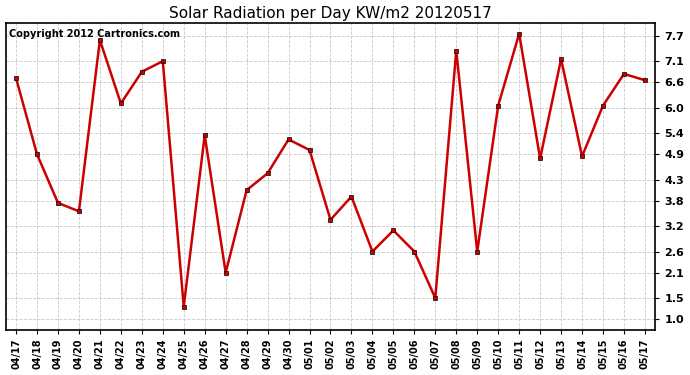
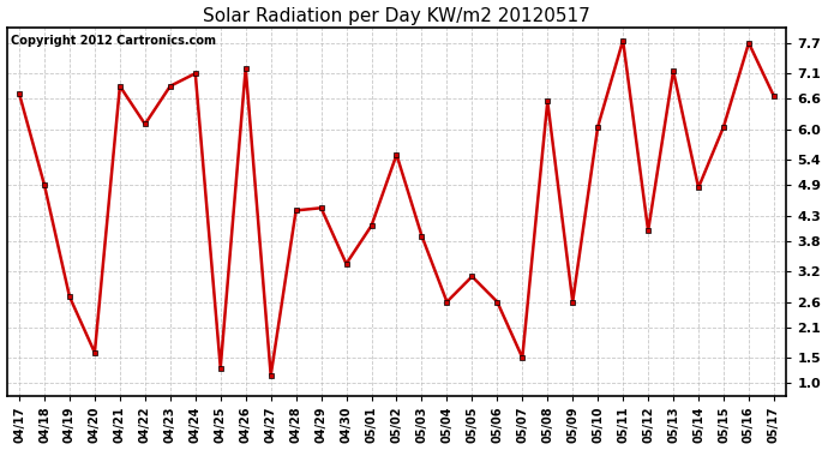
04/19: 3.75 -> 2.70
04/20: 3.55 -> 1.60
04/21: 7.60 -> 6.85
04/26: 5.35 -> 7.20
04/27: 2.10 -> 1.15
04/28: 4.05 -> 4.40
04/30: 5.25 -> 3.35
05/01: 5.00 -> 4.10
05/02: 3.35 -> 5.50
05/08: 7.35 -> 6.55
05/12: 4.80 -> 4.00
05/16: 6.80 -> 7.70
